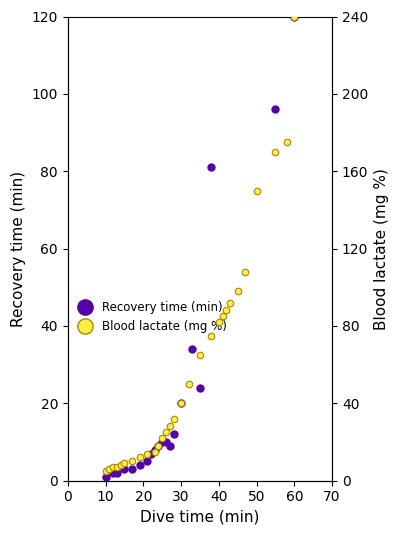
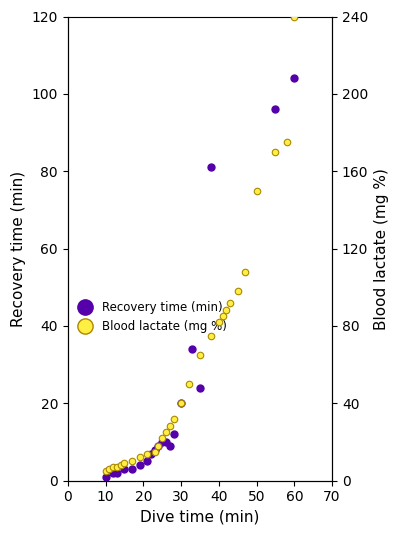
Recovery time (min)/60: 120 -> 104
